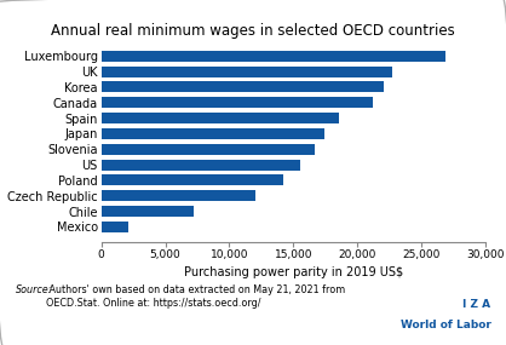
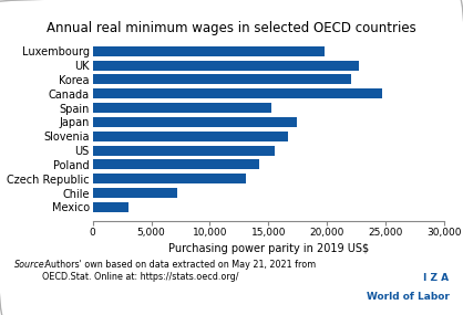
Luxembourg: 26,900 -> 19,800
Canada: 21,200 -> 24,700
Spain: 18,500 -> 15,200
Czech Republic: 12,000 -> 13,100
Mexico: 2,100 -> 3,100
